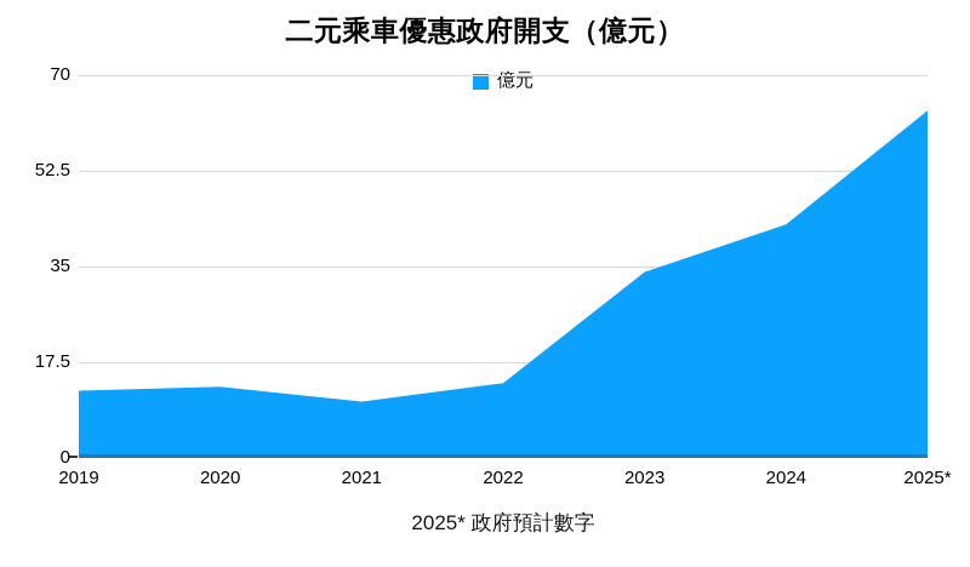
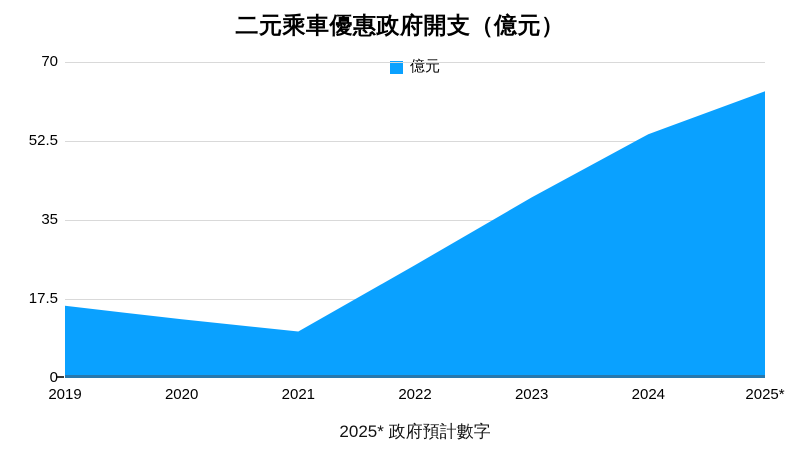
2019: 12 -> 16
2022: 14 -> 25
2023: 34 -> 40
2024: 43 -> 54
